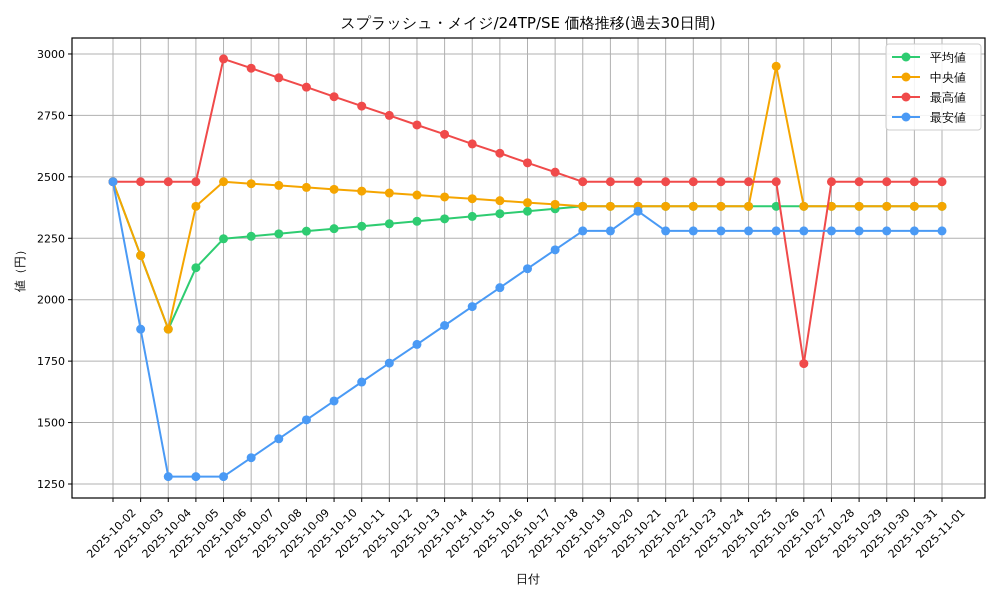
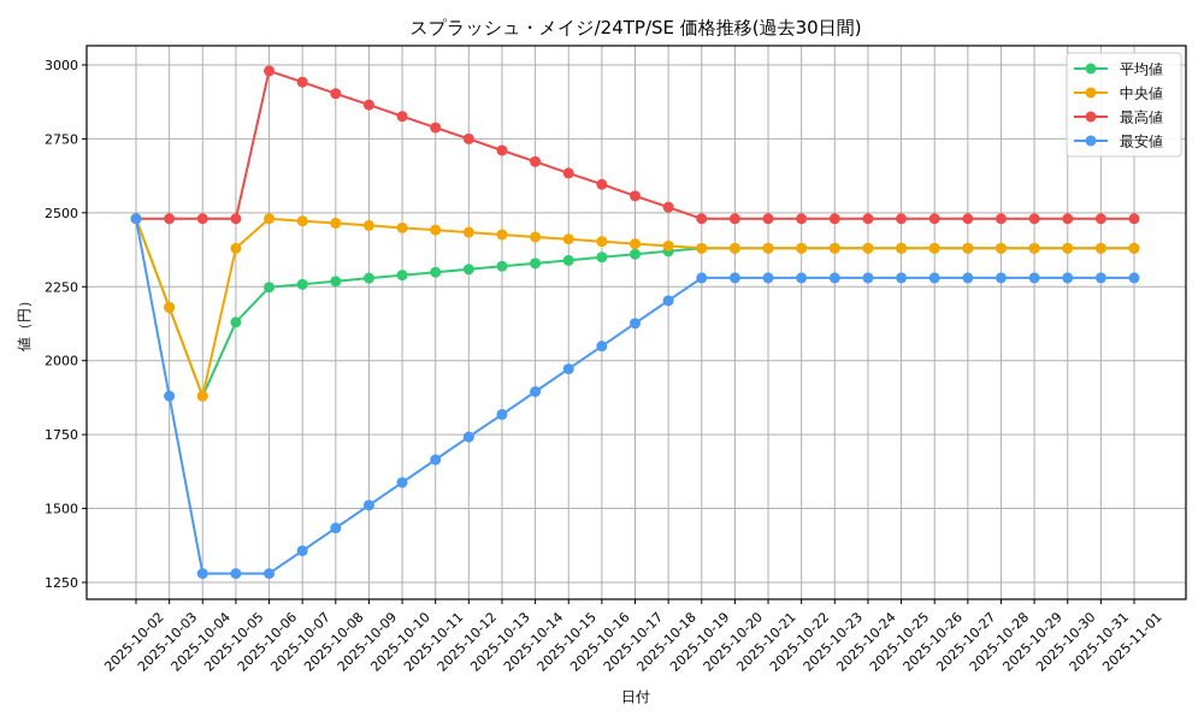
最安値/2025-10-21: 2360 -> 2280
中央値/2025-10-26: 2950 -> 2380
最高値/2025-10-27: 1740 -> 2480
